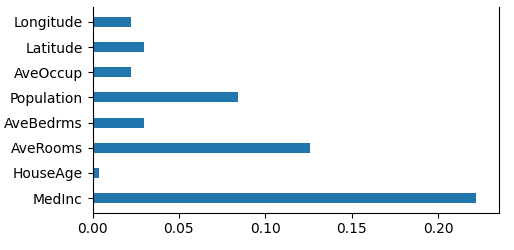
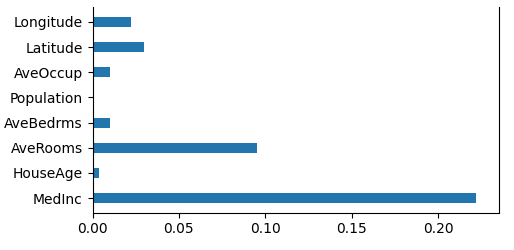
AveOccup: 0.022 -> 0.010
Population: 0.084 -> 0.001
AveBedrms: 0.030 -> 0.010
AveRooms: 0.126 -> 0.095
